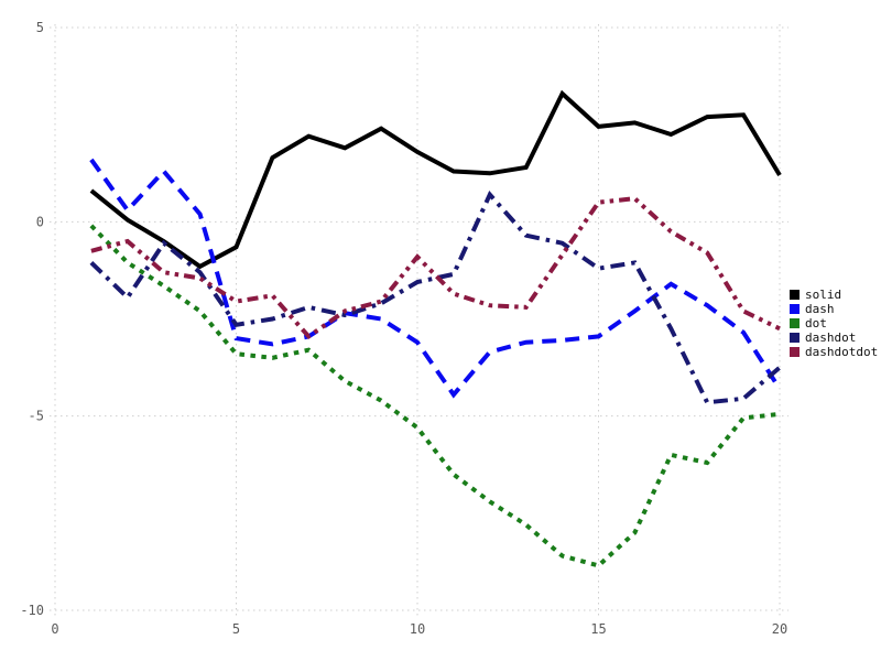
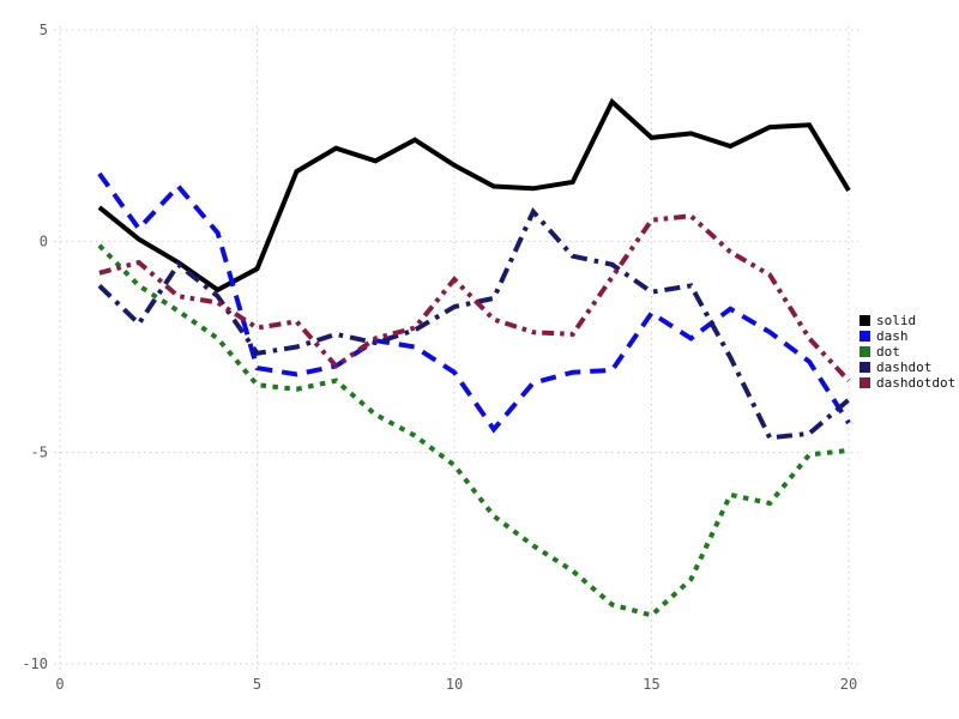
dash/15: -3.0 -> -1.7
dashdotdot/20: -2.8 -> -3.3
